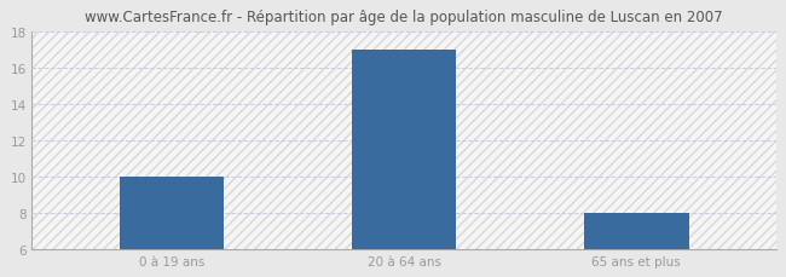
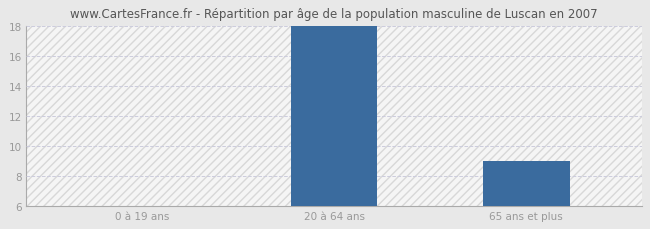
0 à 19 ans: 10 -> 6
20 à 64 ans: 17 -> 18
65 ans et plus: 8 -> 9
